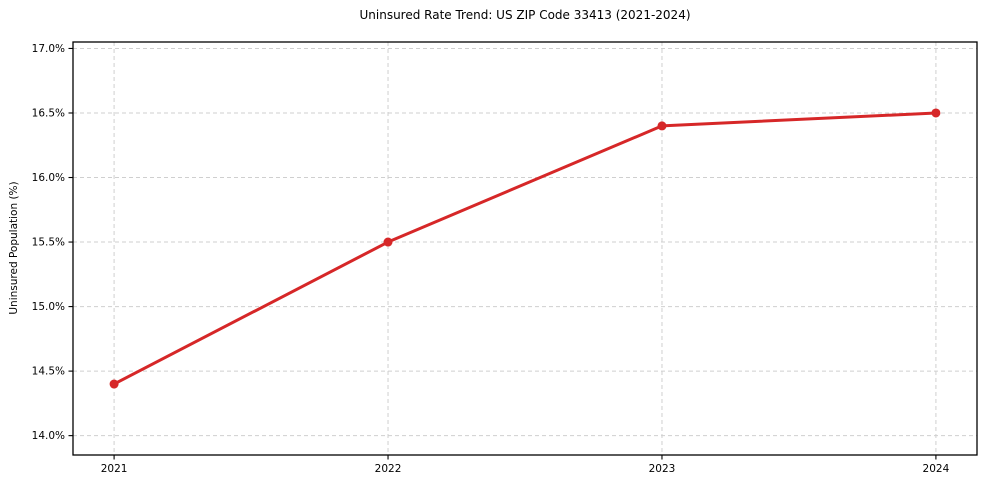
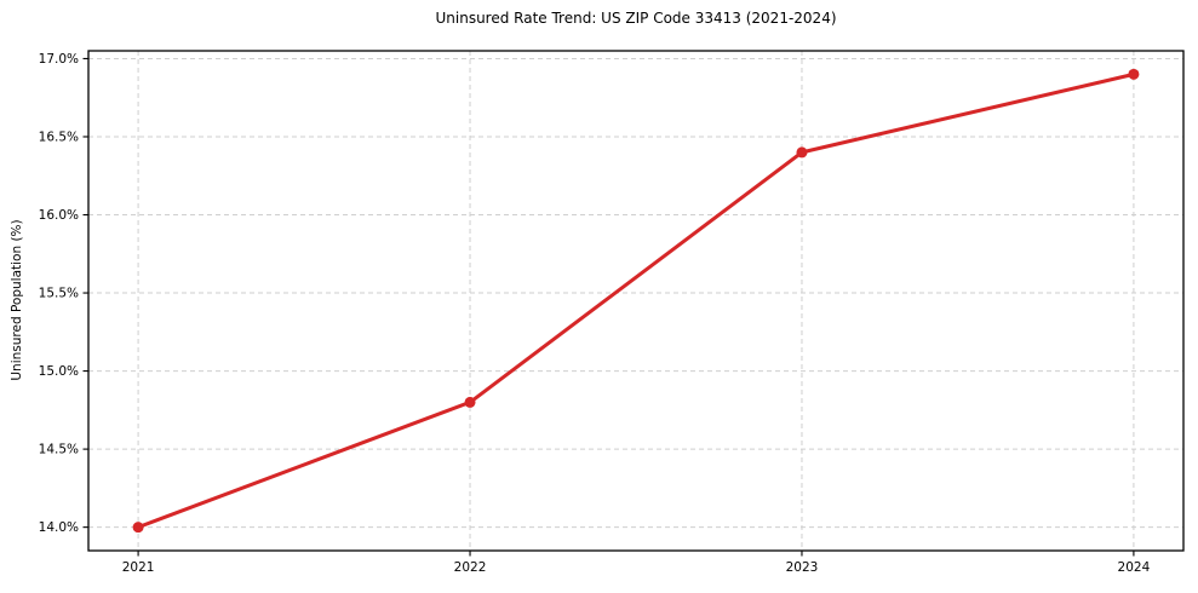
2021: 14.4% -> 14.0%
2022: 15.5% -> 14.8%
2024: 16.5% -> 16.9%
